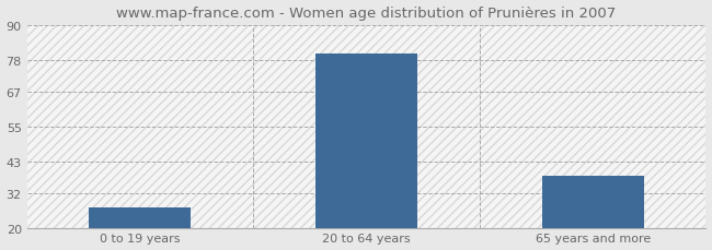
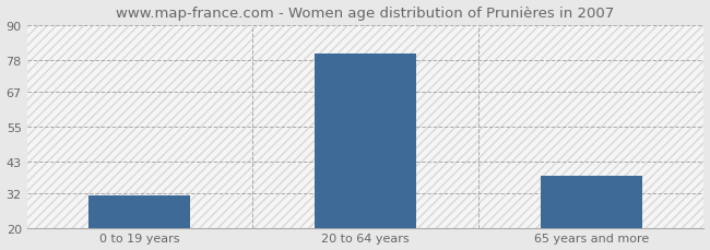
0 to 19 years: 27 -> 31
